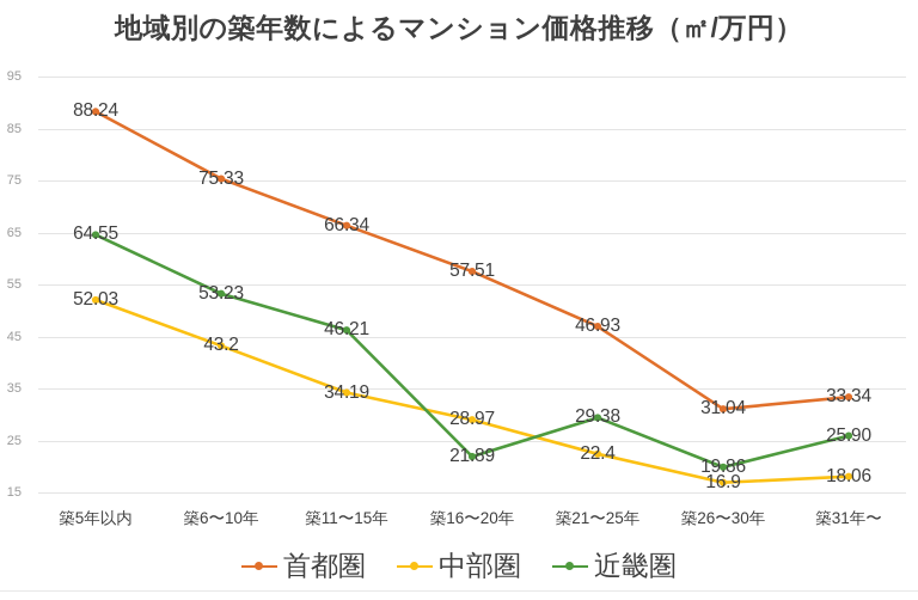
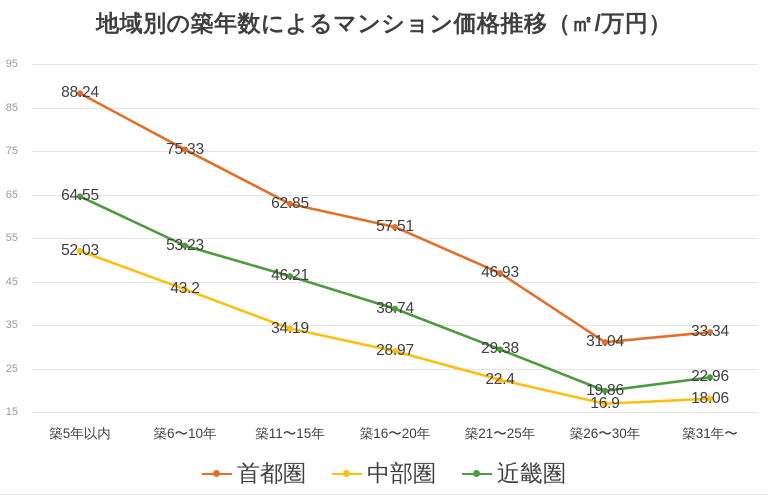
首都圏/築11〜15年: 66.34 -> 62.85
近畿圏/築16〜20年: 21.89 -> 38.74
近畿圏/築31年〜: 25.90 -> 22.96
